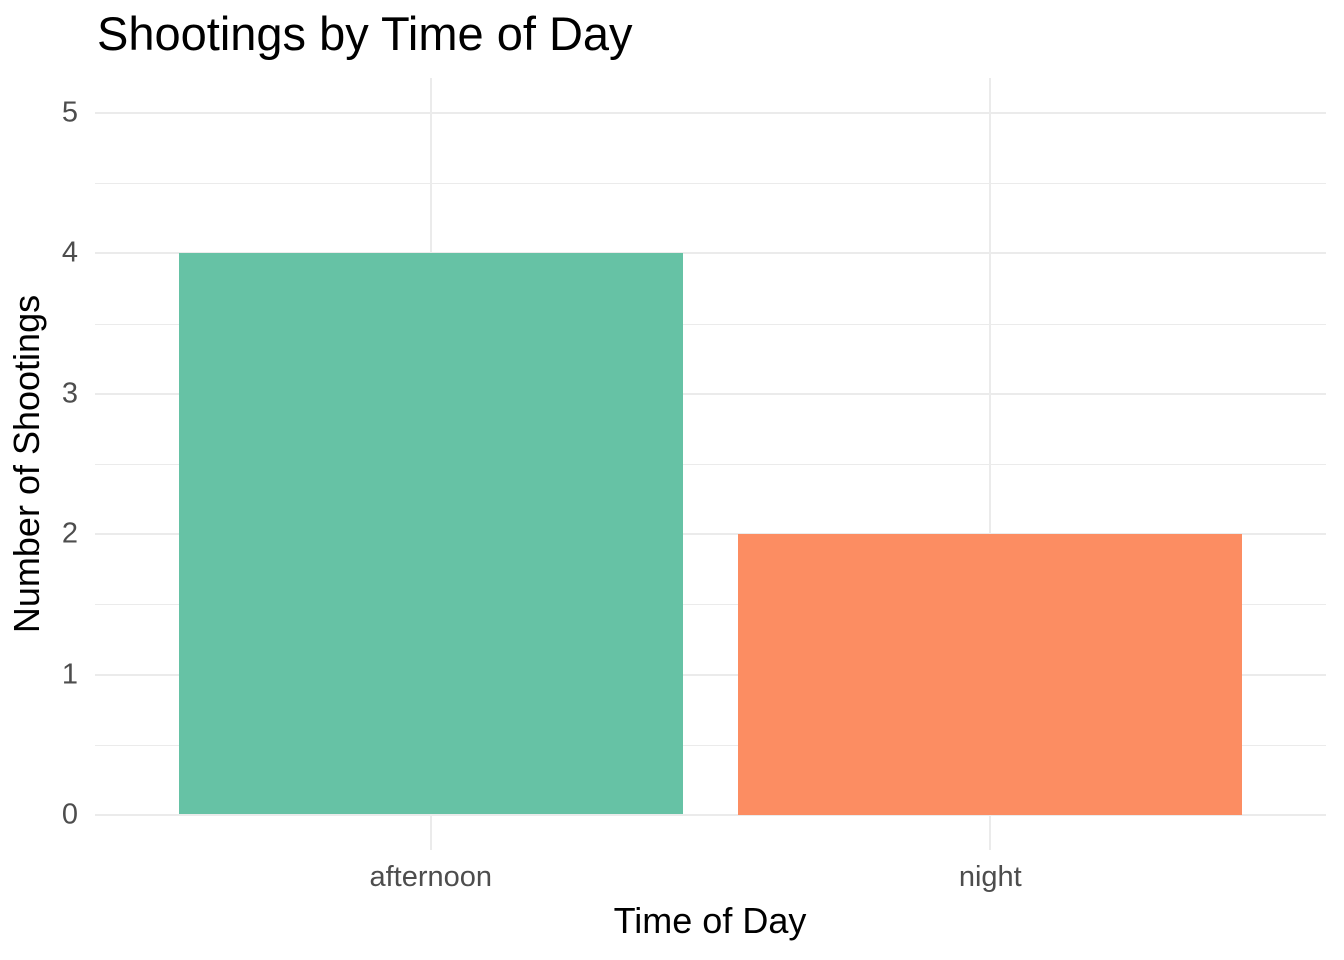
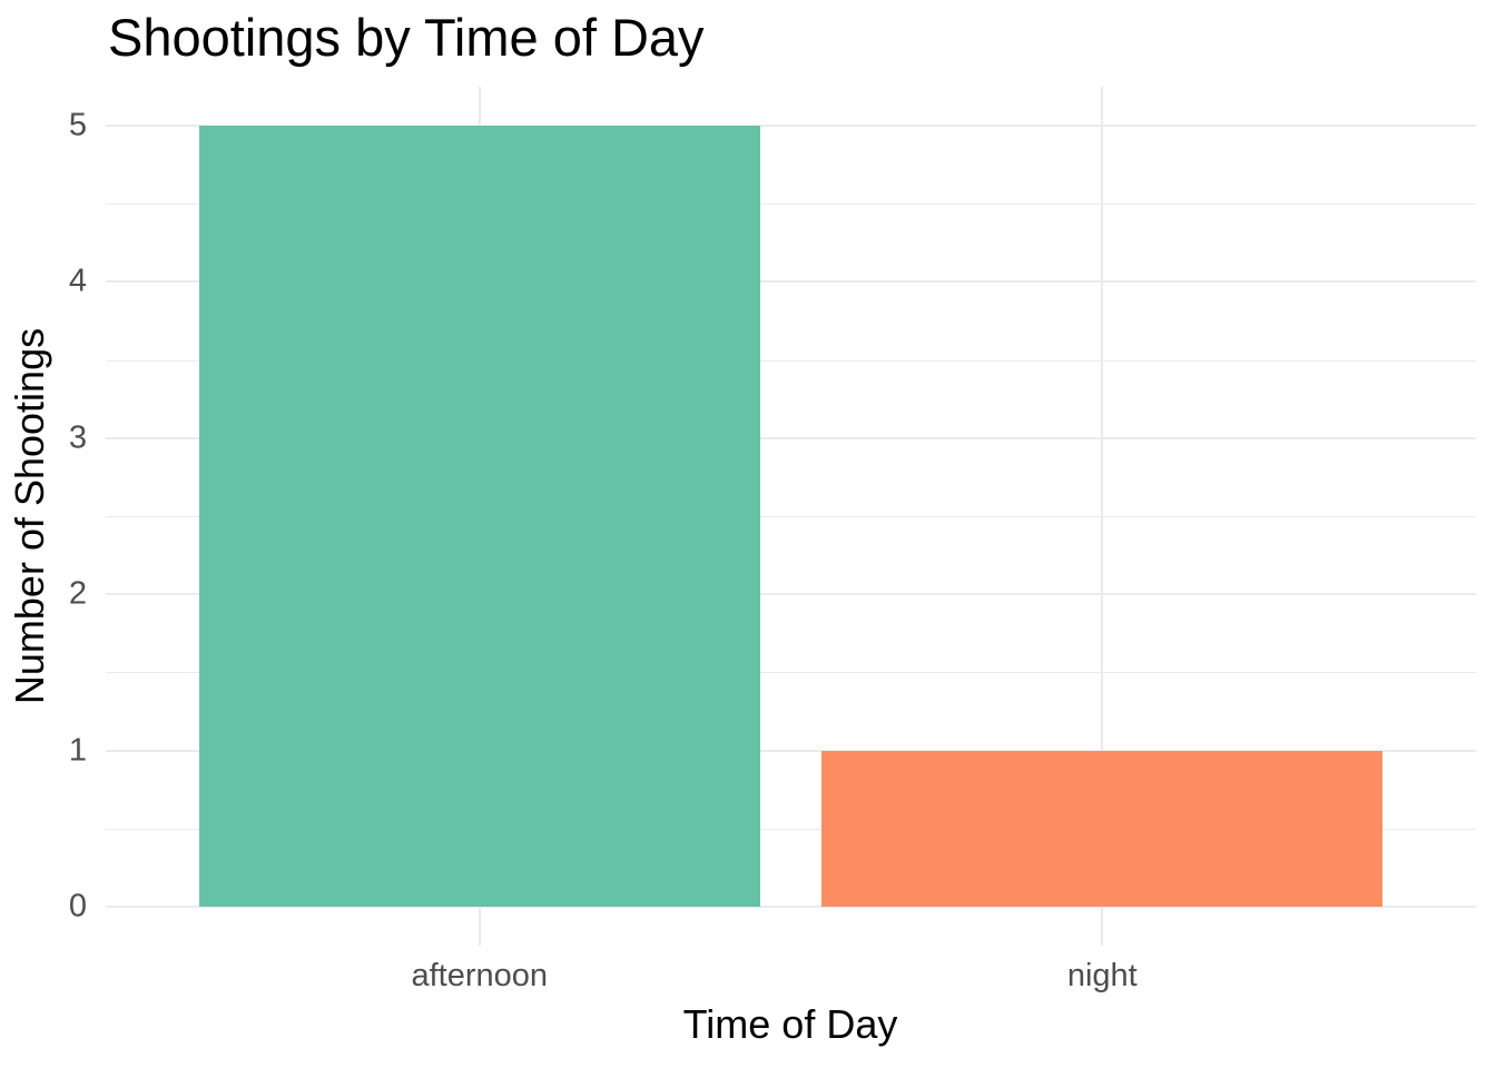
afternoon: 4 -> 5
night: 2 -> 1
